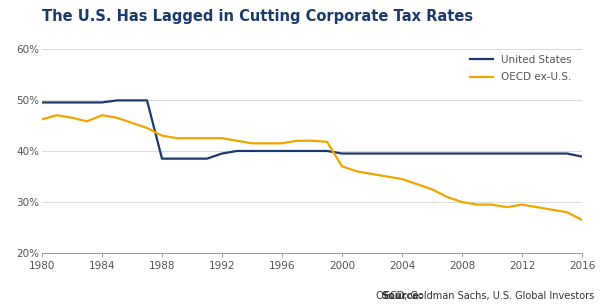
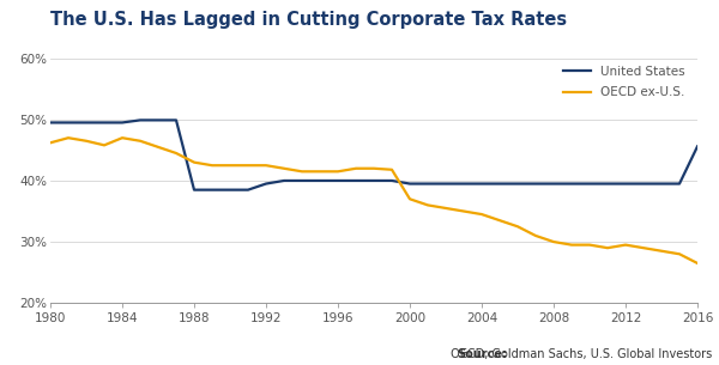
United States/2016: 38.9% -> 45.6%
